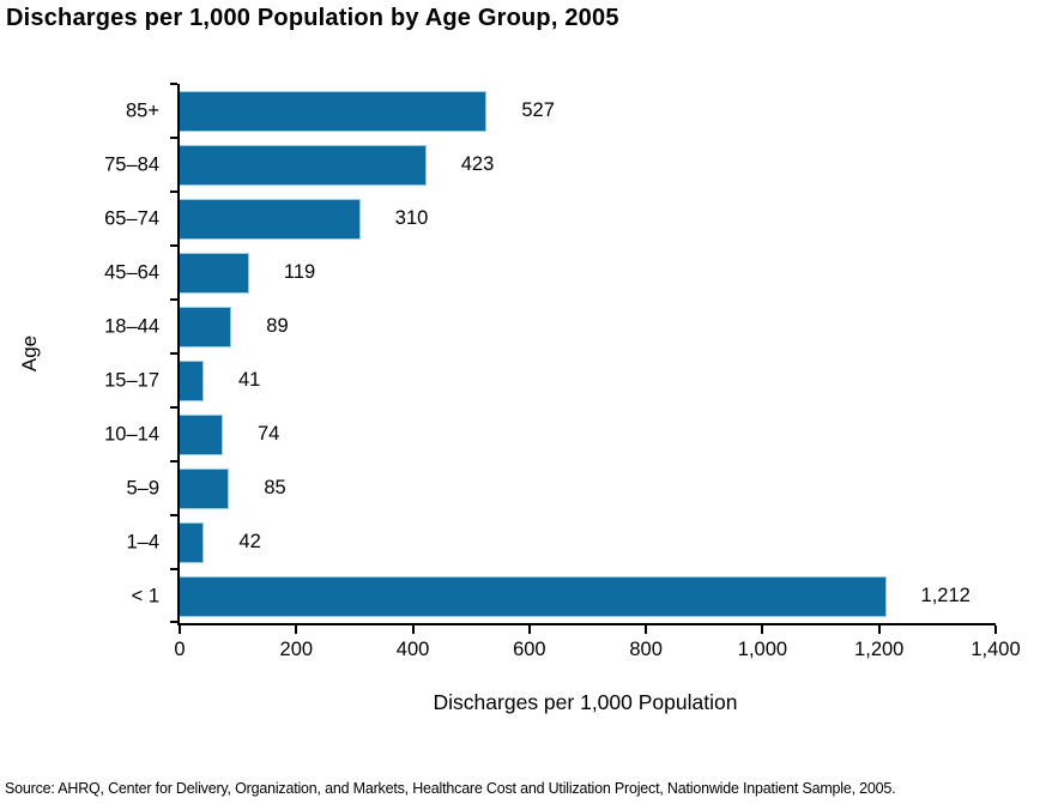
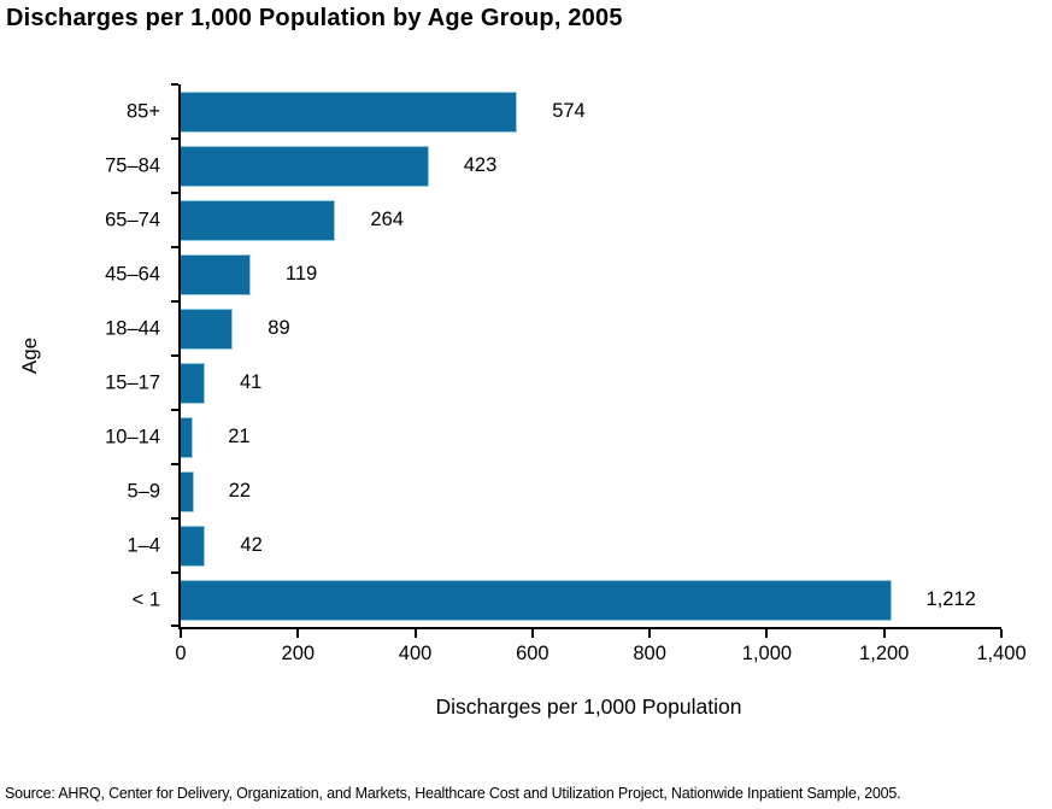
85+: 527 -> 574
65–74: 310 -> 264
10–14: 74 -> 21
5–9: 85 -> 22
